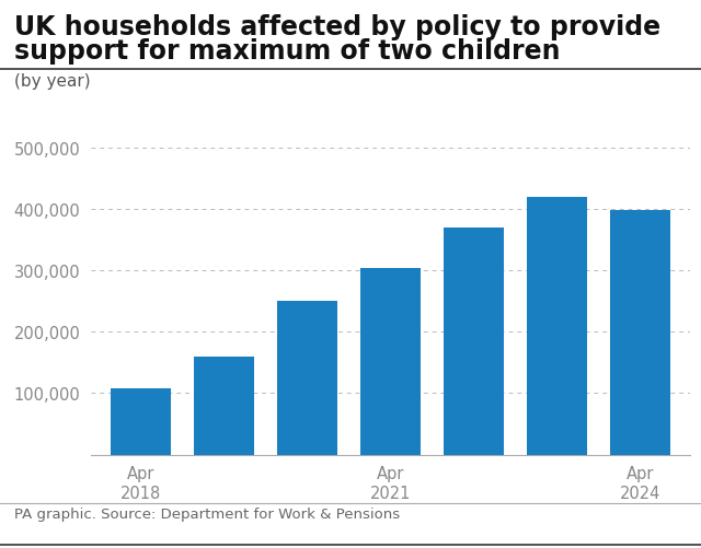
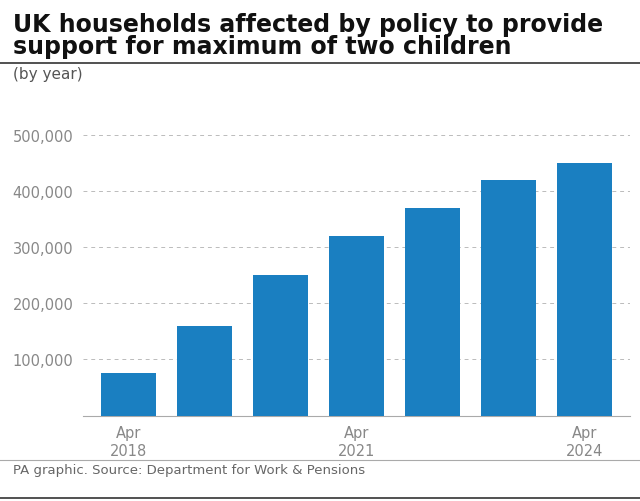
Apr 2018: 108,000 -> 75,000
Apr 2021: 304,000 -> 320,000
Apr 2024: 398,000 -> 450,000
